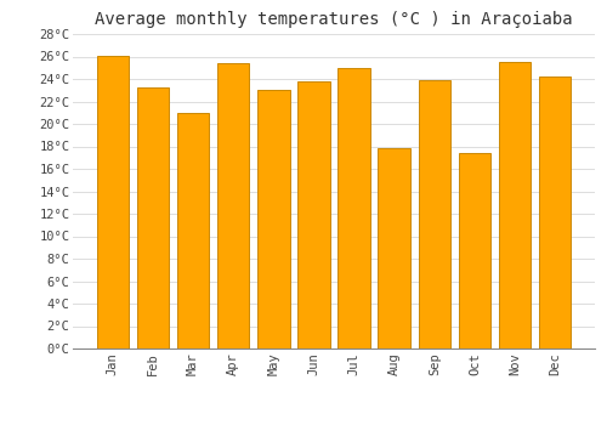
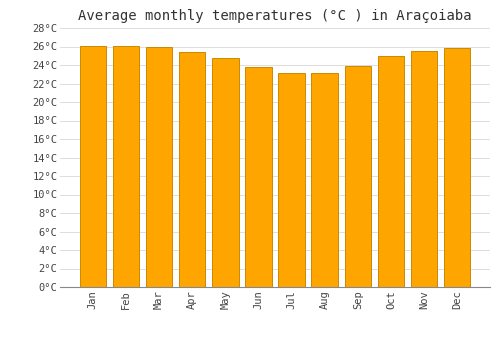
Feb: 23.2°C -> 26.1°C
Mar: 21.0°C -> 26.0°C
May: 23.0°C -> 24.8°C
Jul: 25.0°C -> 23.1°C
Aug: 17.8°C -> 23.1°C
Oct: 17.4°C -> 25.0°C
Dec: 24.2°C -> 25.8°C
